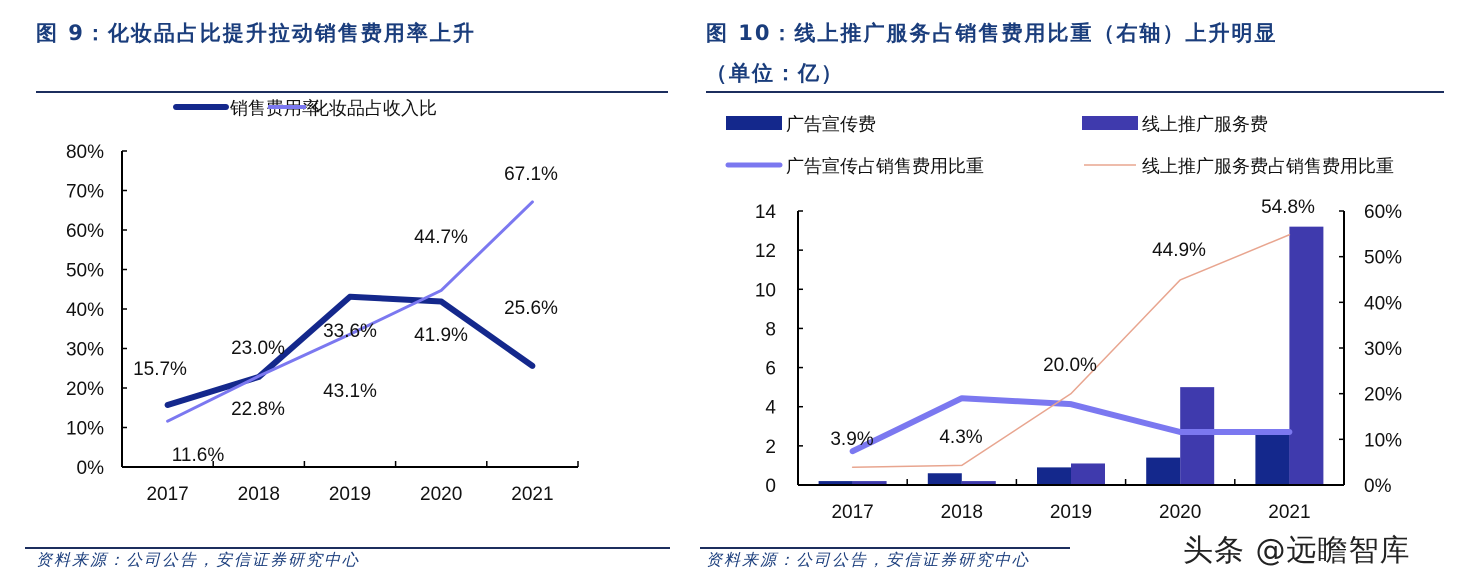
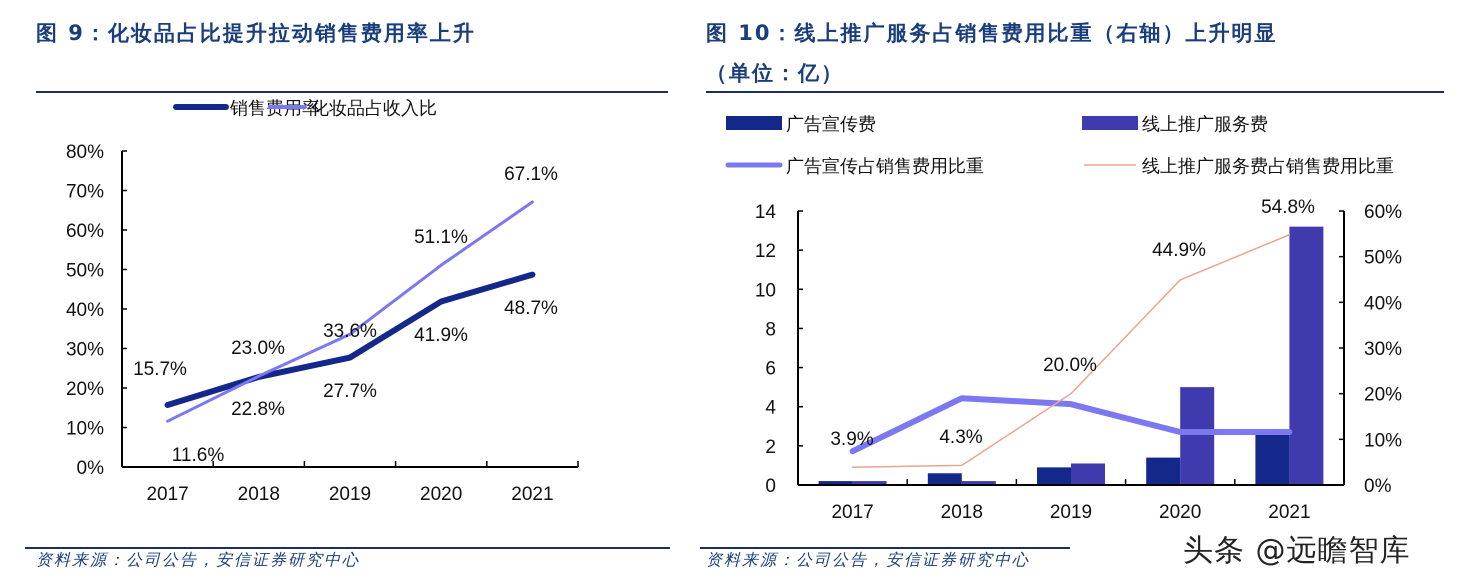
图 9：化妆品占比提升拉动销售费用率上升/销售费用率/2019: 43.1% -> 27.7%
图 9：化妆品占比提升拉动销售费用率上升/化妆品占收入比/2020: 44.7% -> 51.1%
图 9：化妆品占比提升拉动销售费用率上升/销售费用率/2021: 25.6% -> 48.7%
